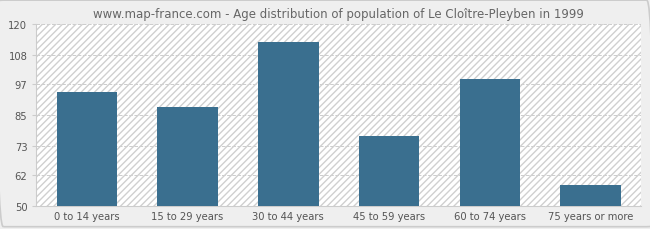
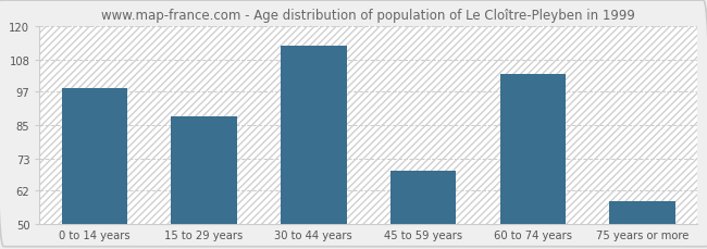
0 to 14 years: 94 -> 98
45 to 59 years: 77 -> 69
60 to 74 years: 99 -> 103
